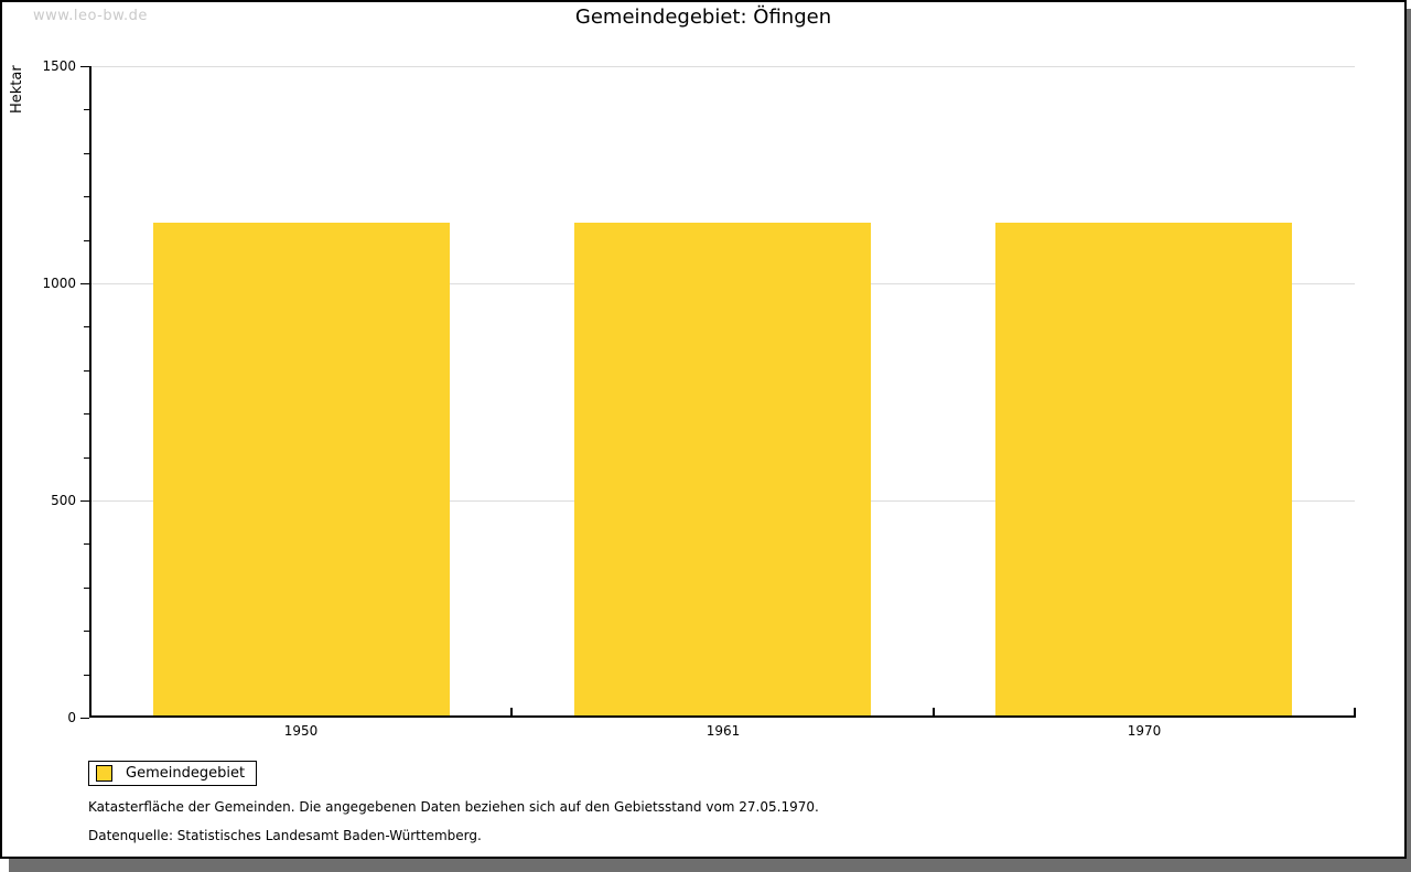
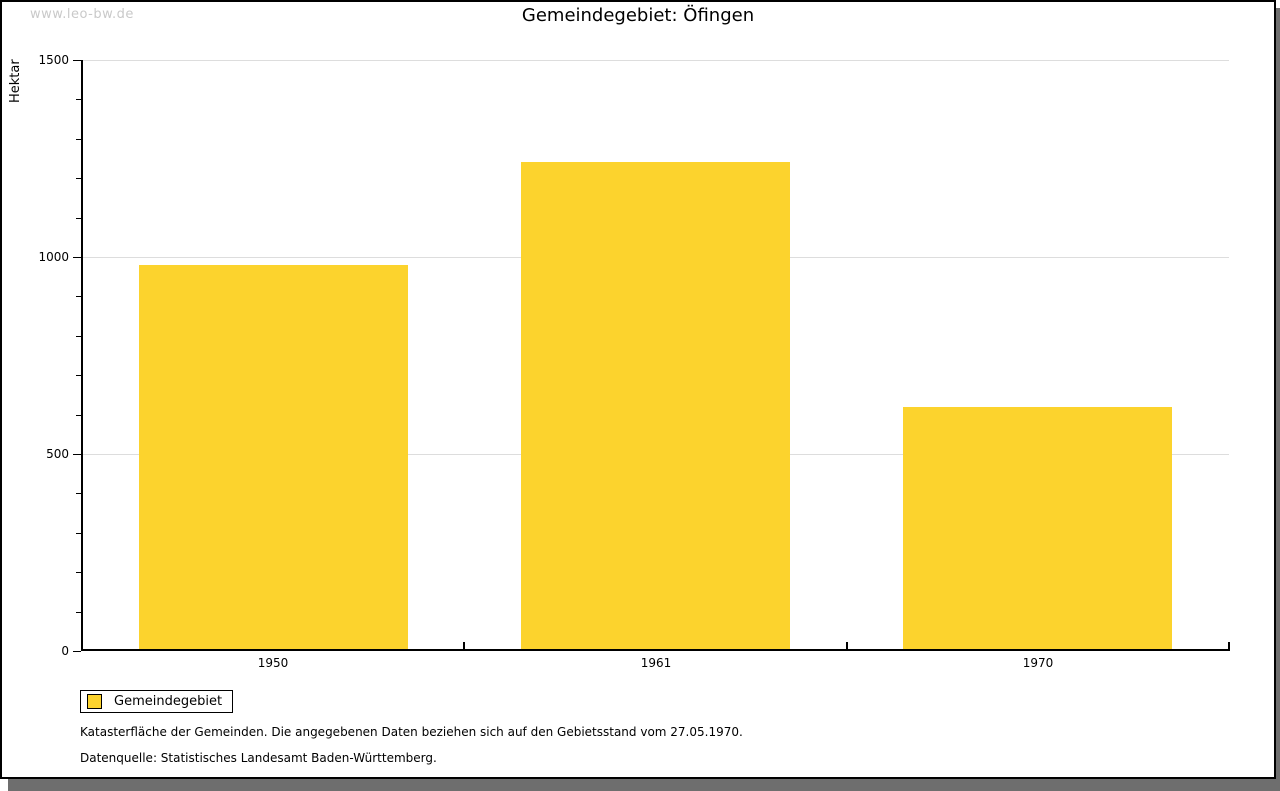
1950: 1140 -> 980
1961: 1140 -> 1240
1970: 1140 -> 620
